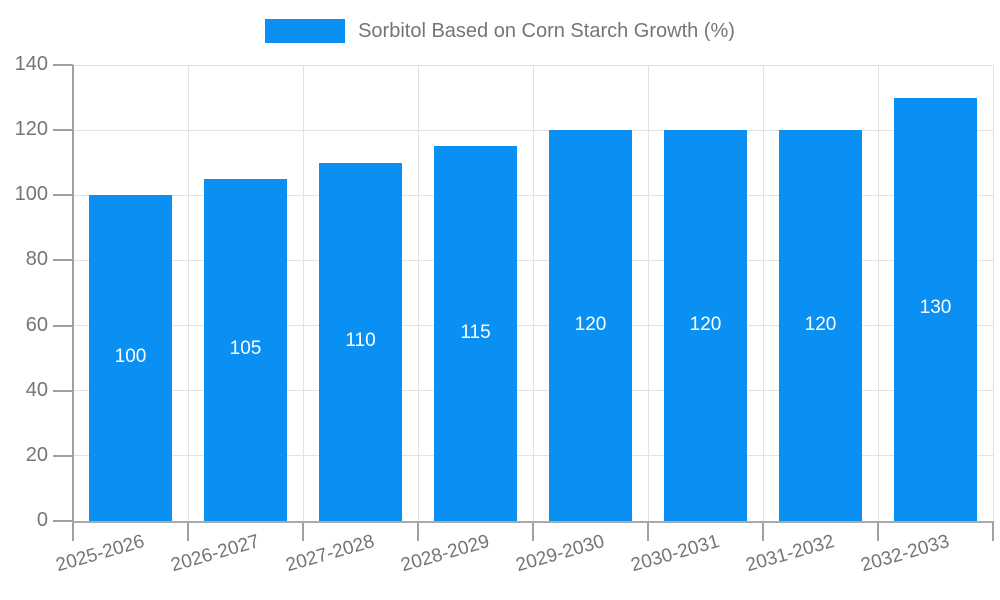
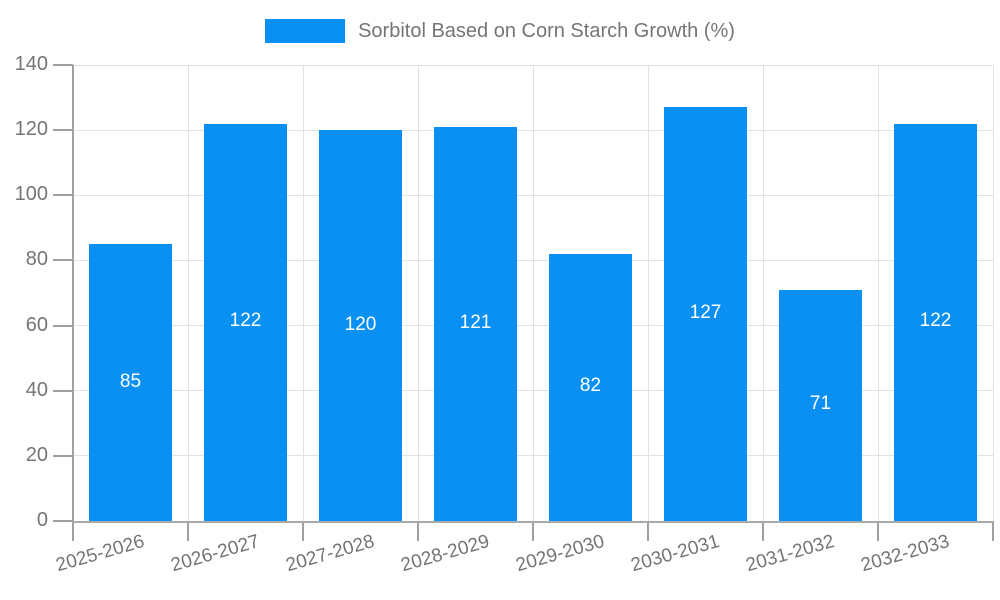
2025-2026: 100 -> 85
2026-2027: 105 -> 122
2027-2028: 110 -> 120
2028-2029: 115 -> 121
2029-2030: 120 -> 82
2030-2031: 120 -> 127
2031-2032: 120 -> 71
2032-2033: 130 -> 122
